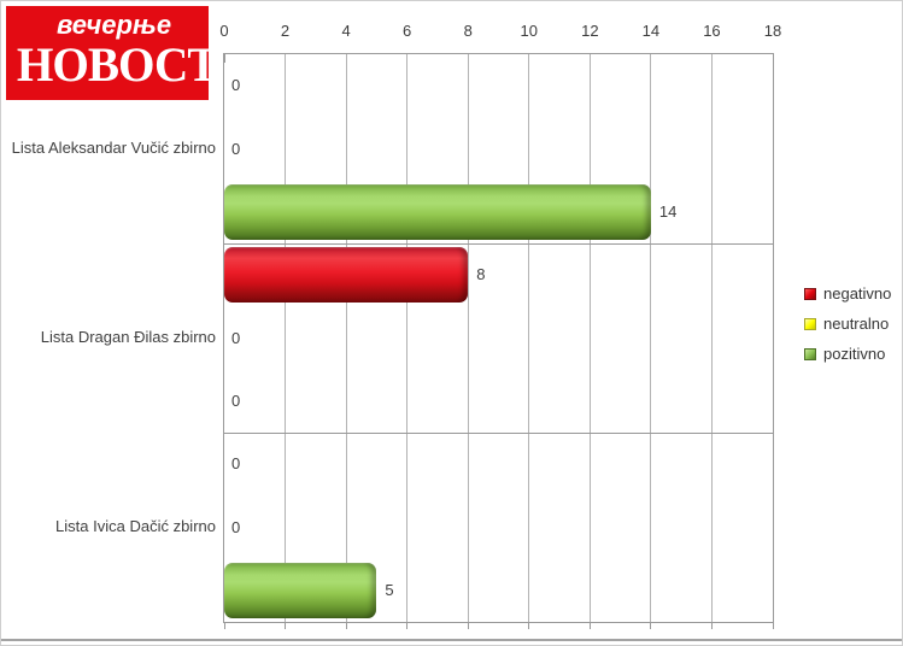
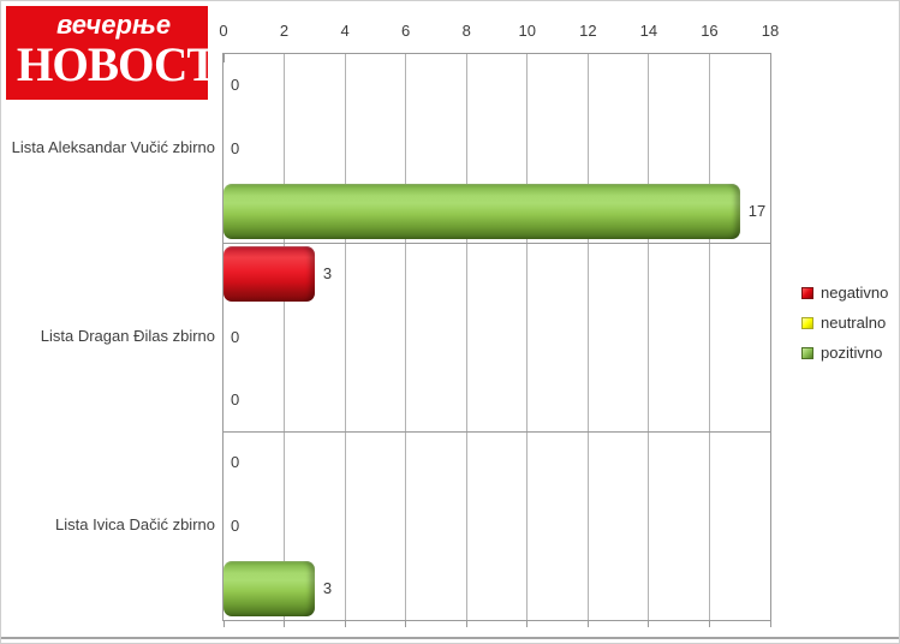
pozitivno/Lista Aleksandar Vučić zbirno: 14 -> 17
negativno/Lista Dragan Đilas zbirno: 8 -> 3
pozitivno/Lista Ivica Dačić zbirno: 5 -> 3
